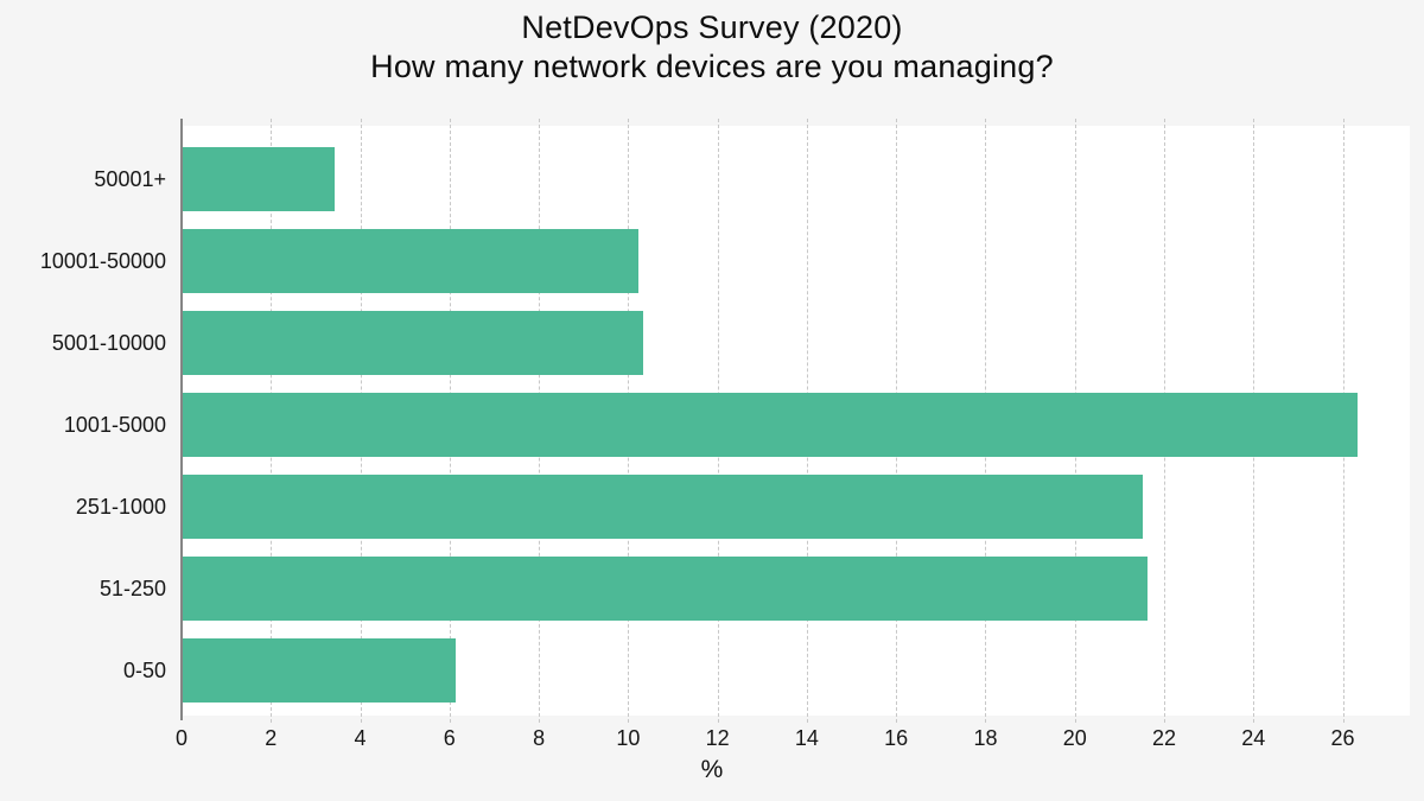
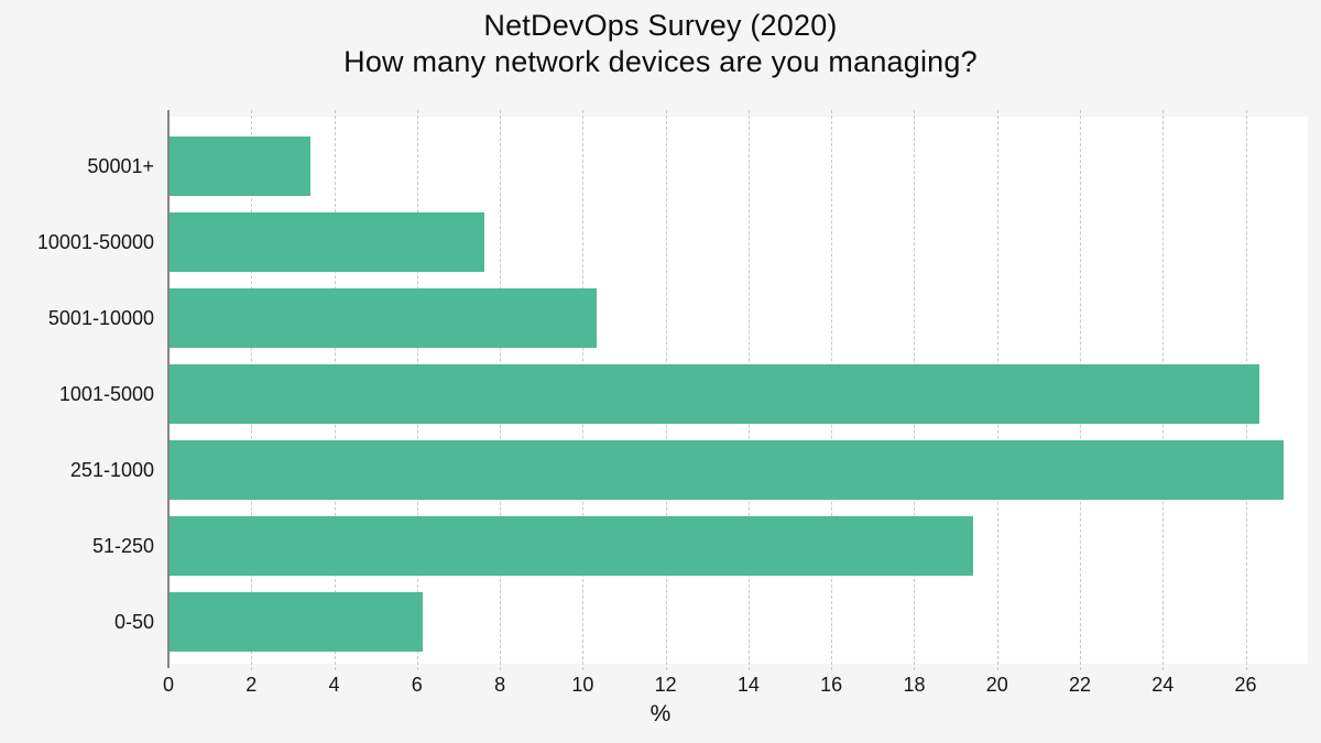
10001-50000: 10.2 -> 7.6
251-1000: 21.5 -> 26.9
51-250: 21.6 -> 19.4
